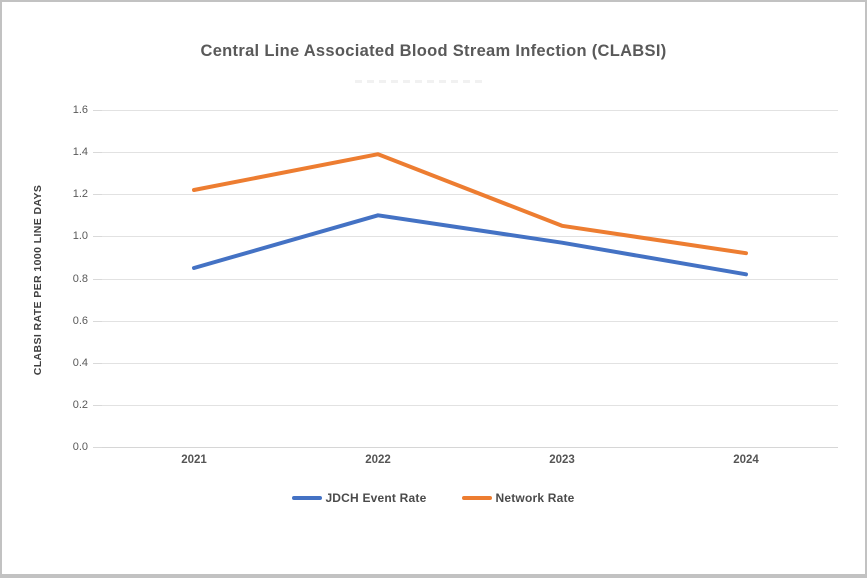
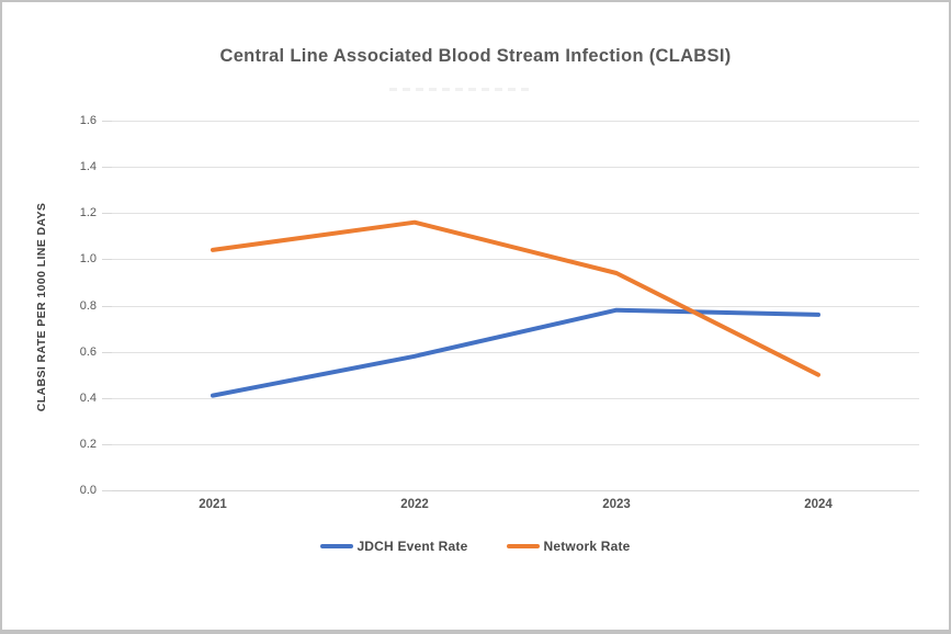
JDCH Event Rate/2021: 0.85 -> 0.41
Network Rate/2021: 1.22 -> 1.04
JDCH Event Rate/2022: 1.10 -> 0.58
Network Rate/2022: 1.39 -> 1.16
JDCH Event Rate/2023: 0.97 -> 0.78
Network Rate/2023: 1.05 -> 0.94
JDCH Event Rate/2024: 0.82 -> 0.76
Network Rate/2024: 0.92 -> 0.50
